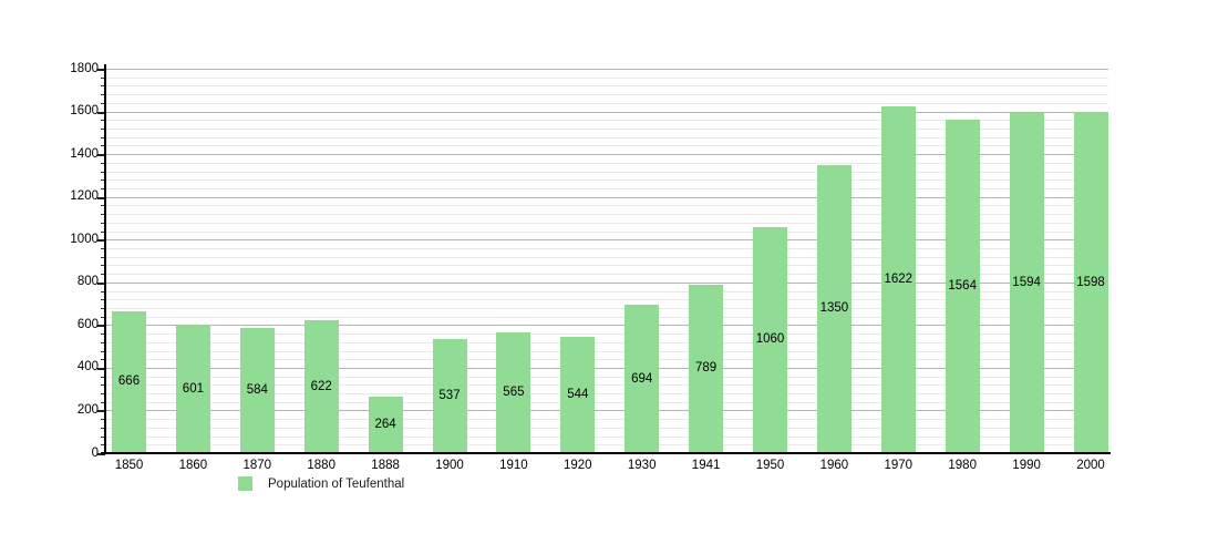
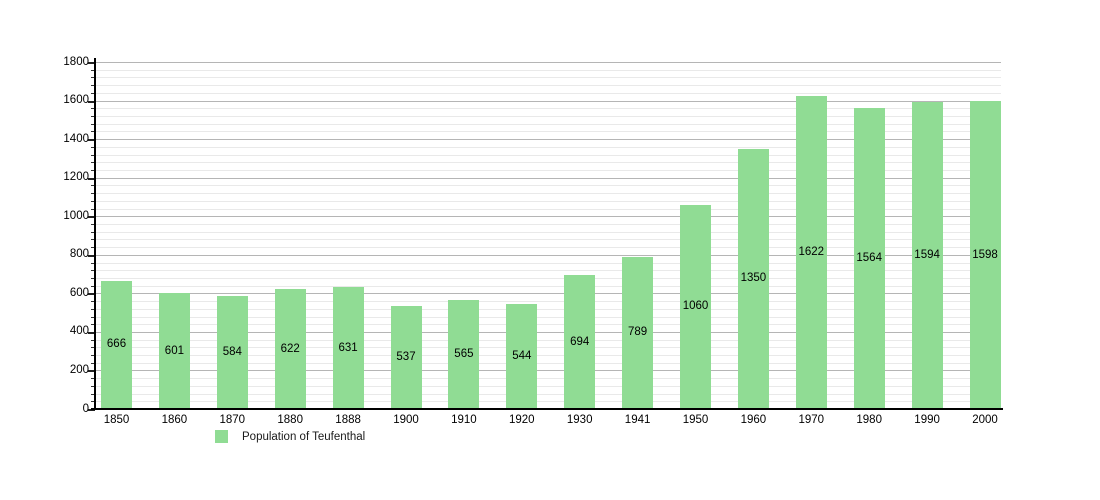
1888: 264 -> 631
